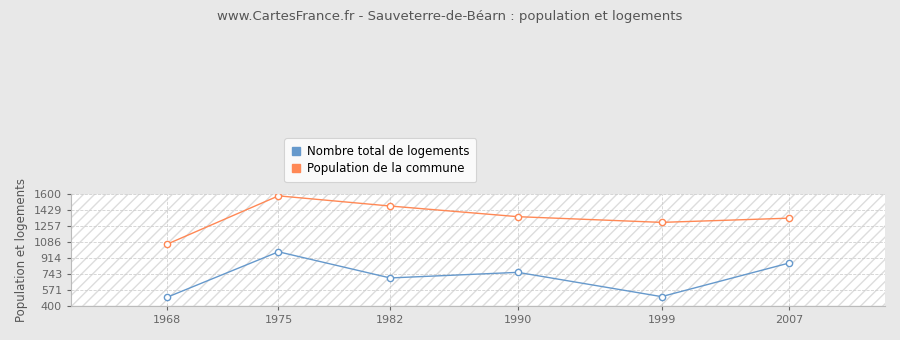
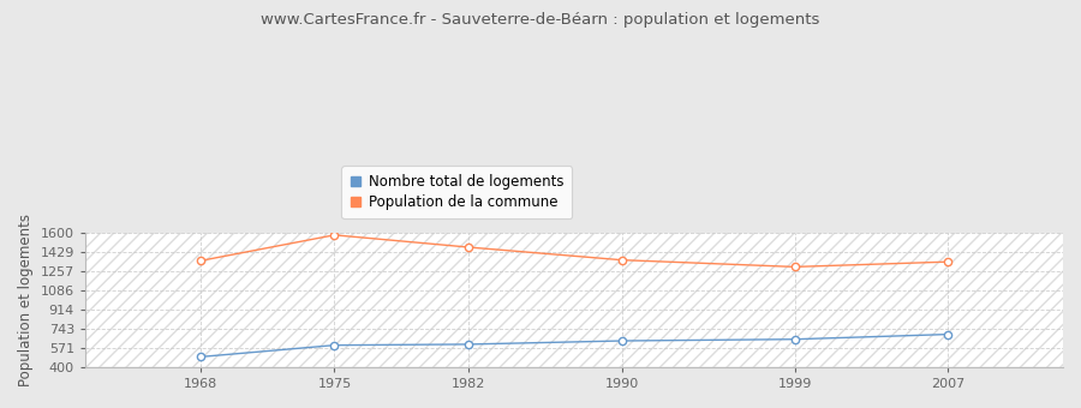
Population de la commune/1968: 1060 -> 1350
Nombre total de logements/1975: 980 -> 600
Nombre total de logements/1982: 700 -> 600
Nombre total de logements/1990: 760 -> 640
Nombre total de logements/1999: 500 -> 650
Nombre total de logements/2007: 860 -> 690
